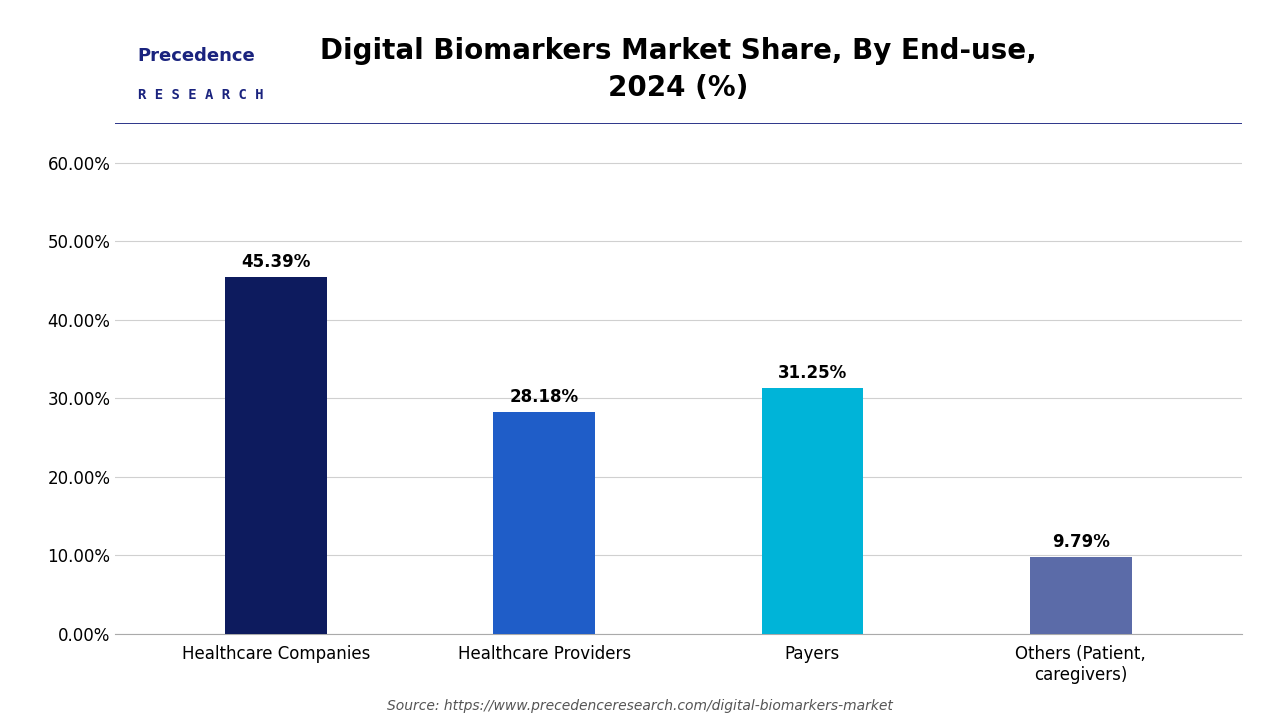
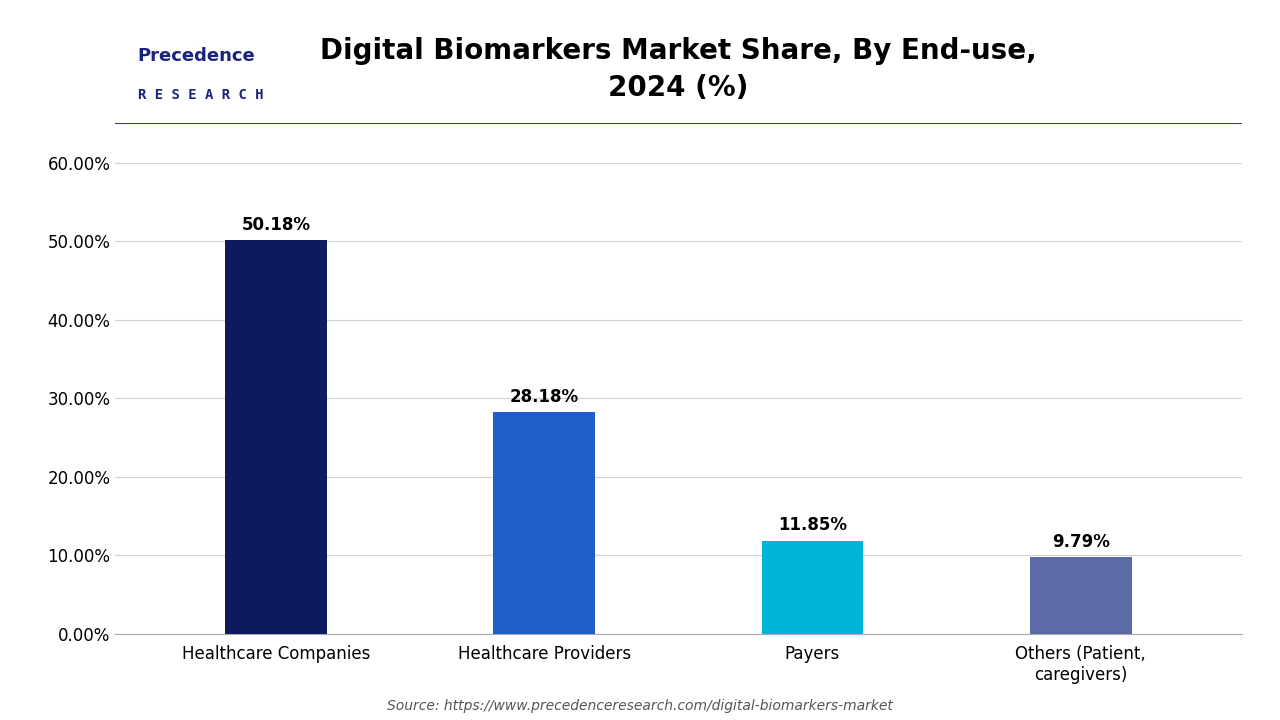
Healthcare Companies: 45.39% -> 50.18%
Payers: 31.25% -> 11.85%
